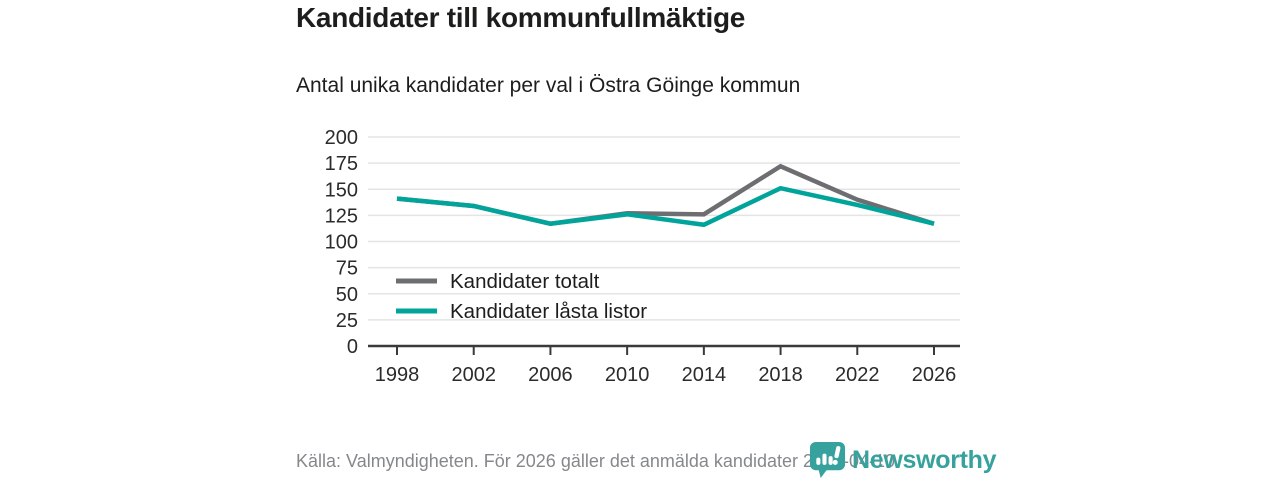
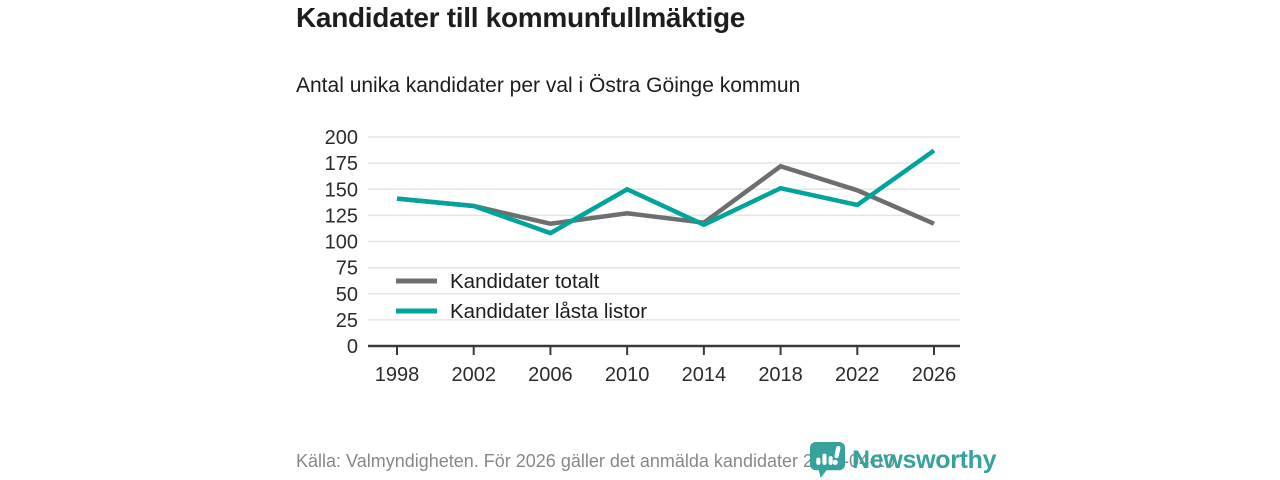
Kandidater låsta listor/2006: 117 -> 108
Kandidater låsta listor/2010: 126 -> 150
Kandidater totalt/2014: 126 -> 118
Kandidater totalt/2022: 140 -> 149
Kandidater låsta listor/2026: 117 -> 187
